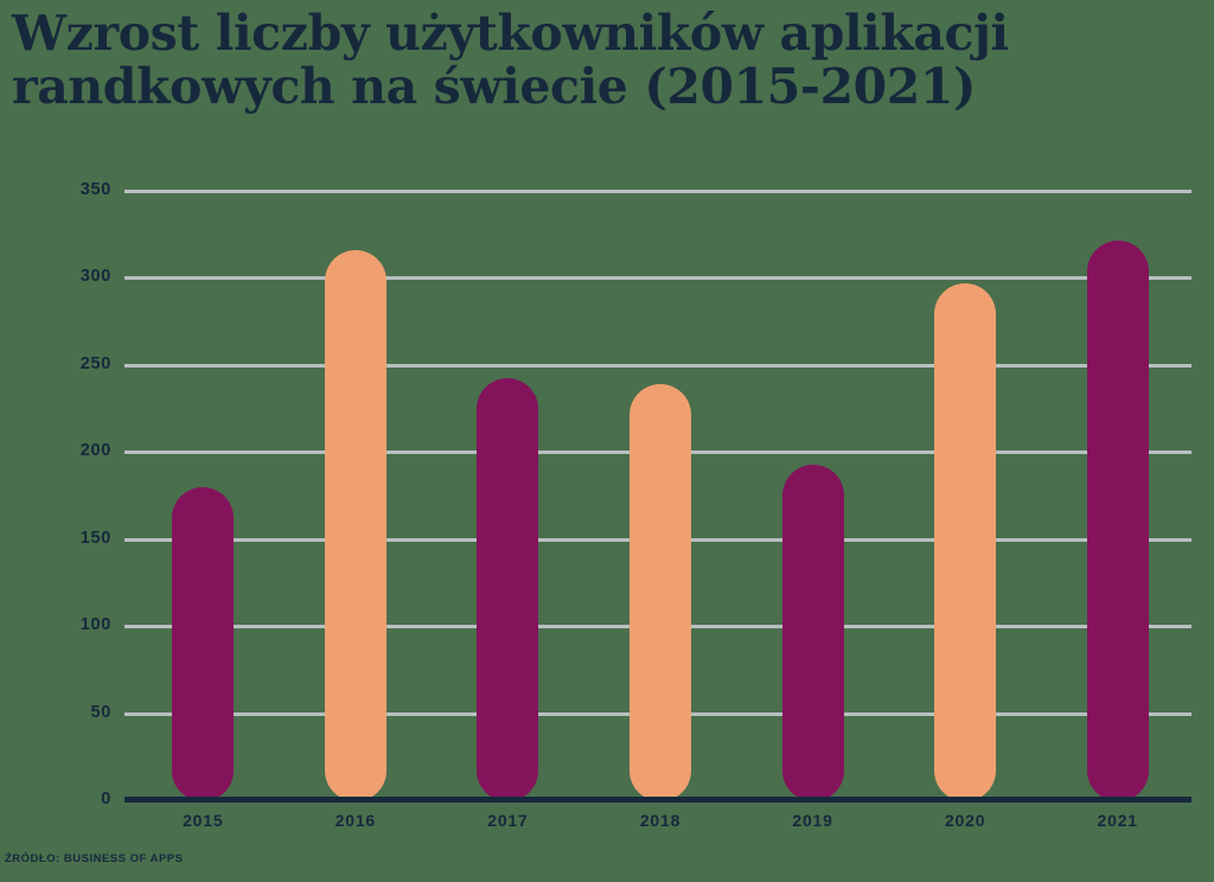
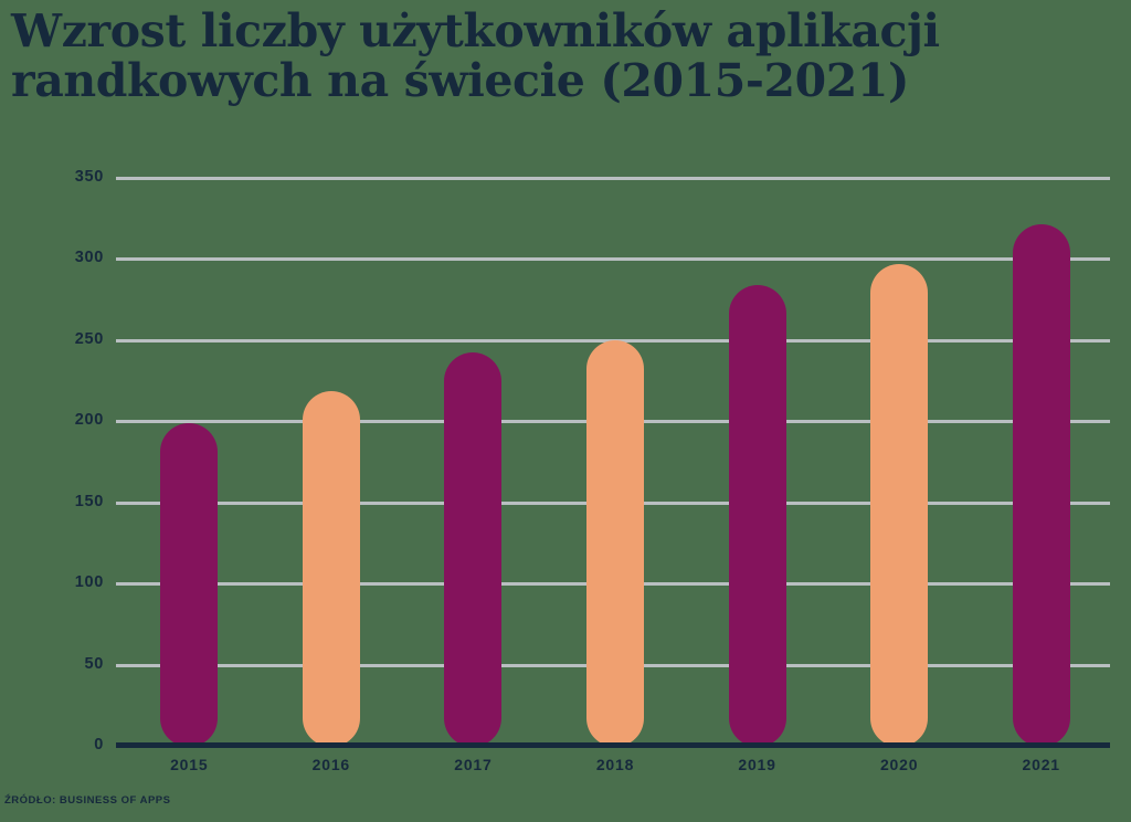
2015: 179 -> 198
2016: 315 -> 218
2018: 238 -> 249
2019: 192 -> 283
